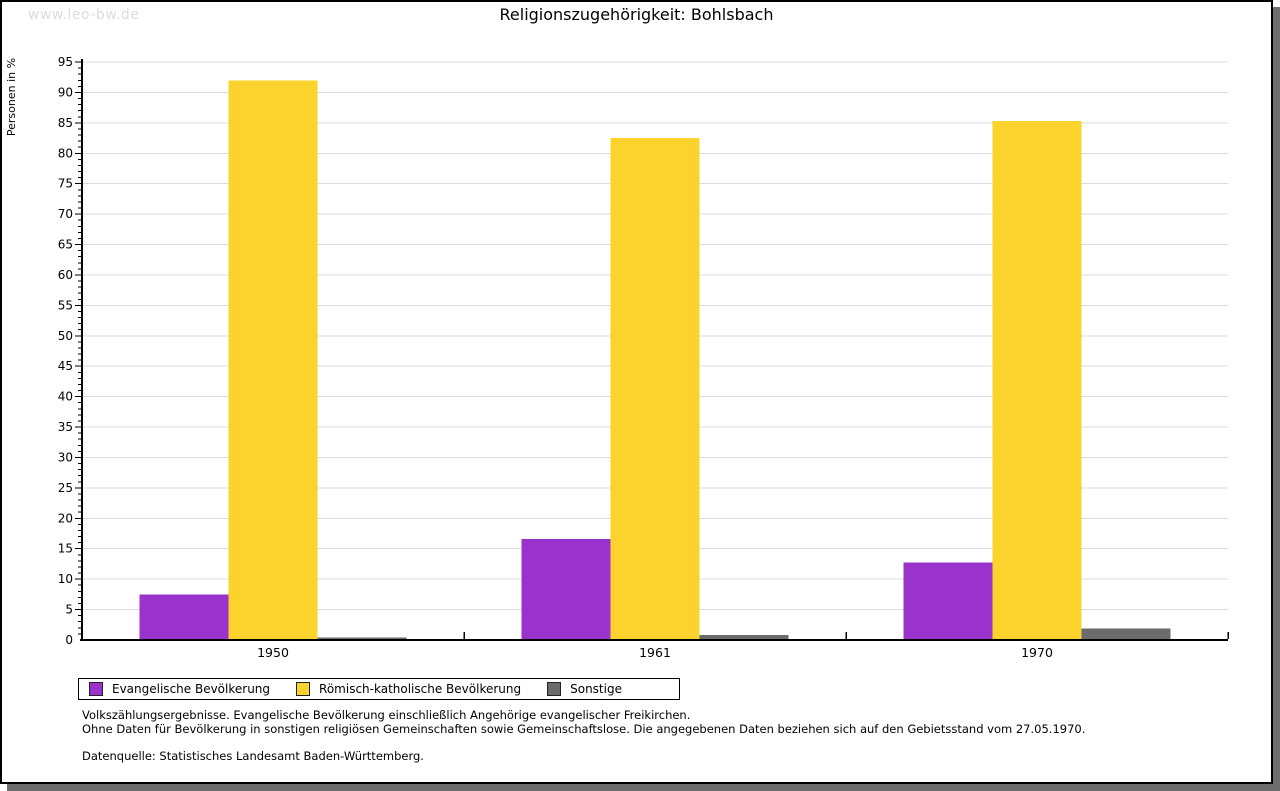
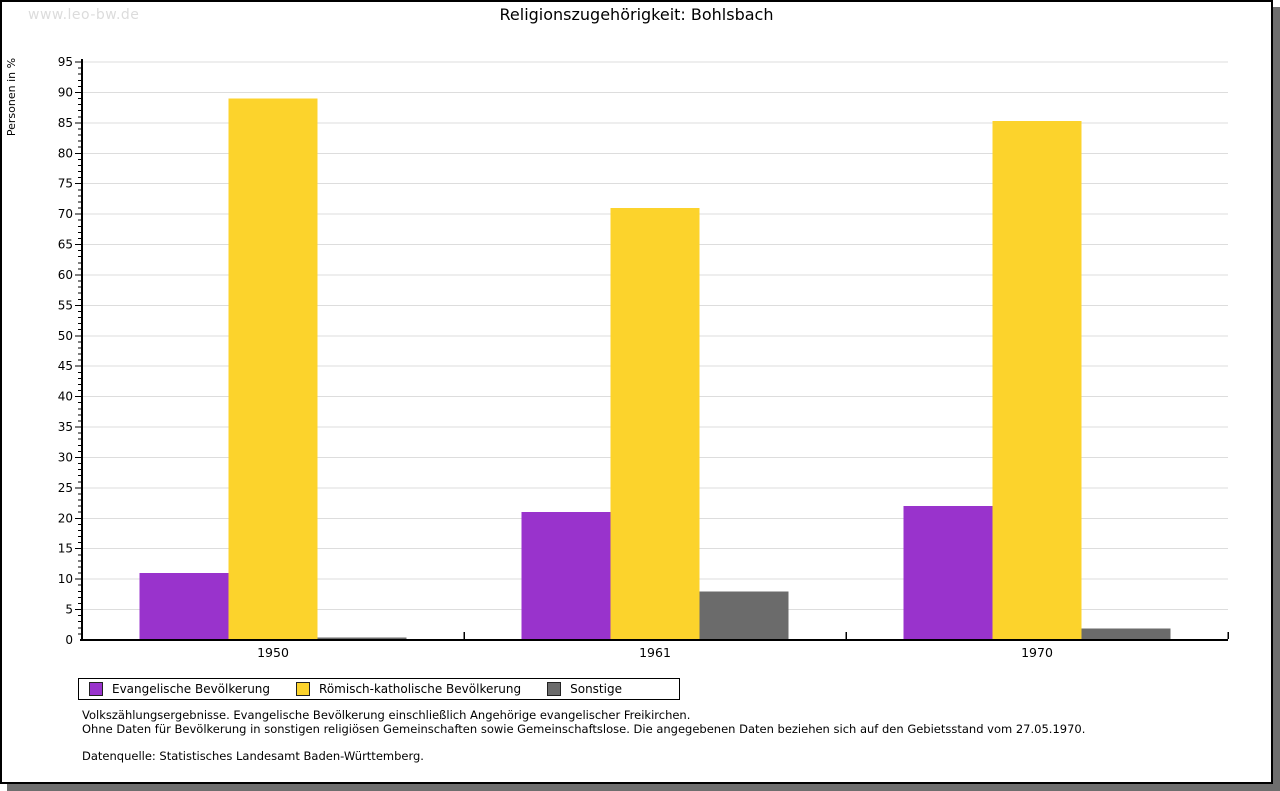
Evangelische Bevölkerung/1950: 8 -> 11
Römisch-katholische Bevölkerung/1950: 92 -> 89
Evangelische Bevölkerung/1961: 17 -> 21
Römisch-katholische Bevölkerung/1961: 82 -> 71
Sonstige/1961: 1 -> 8
Evangelische Bevölkerung/1970: 13 -> 22
